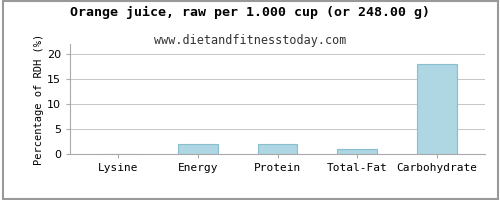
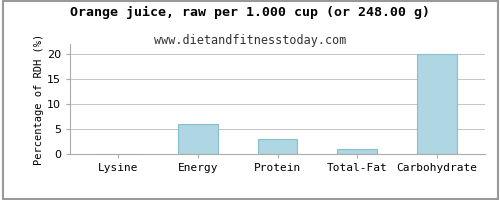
Energy: 2 -> 6
Protein: 2 -> 3
Carbohydrate: 18 -> 20
